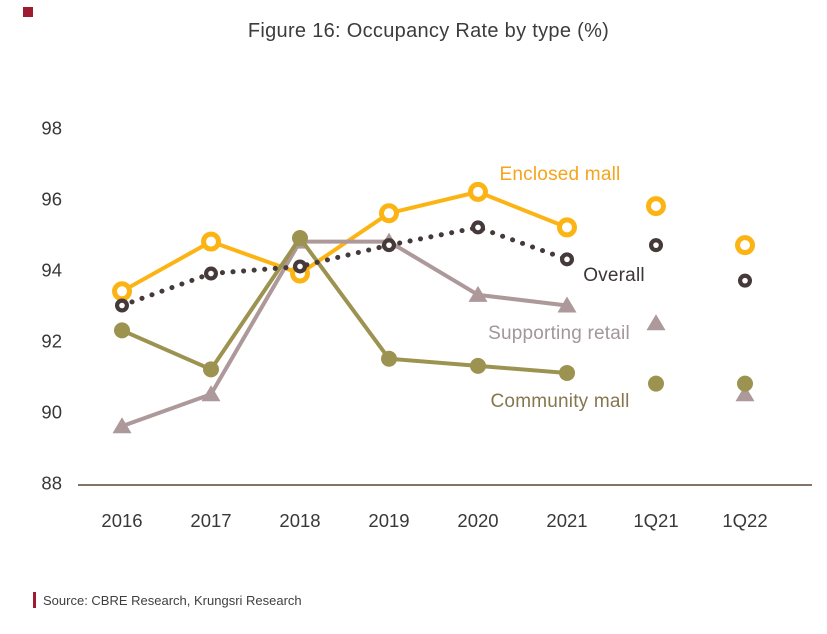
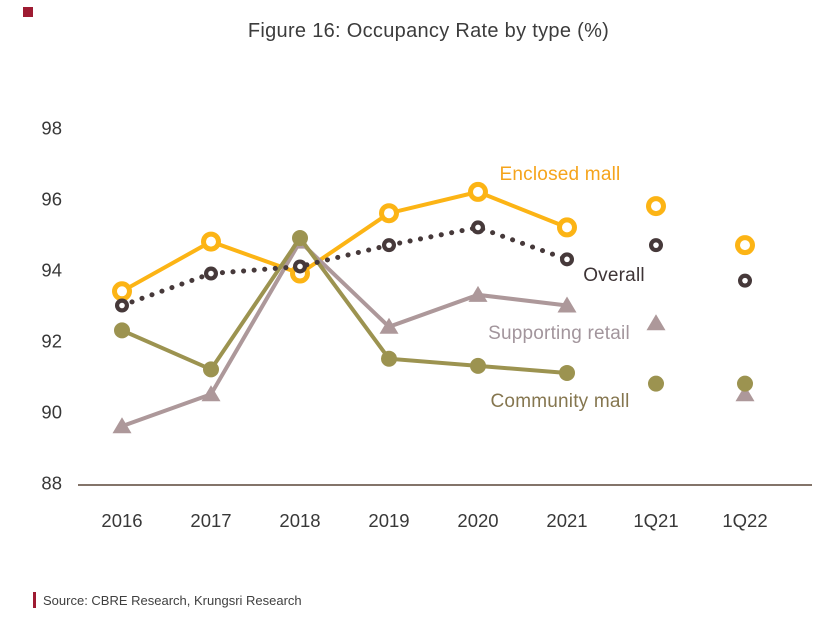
Supporting retail/2019: 94.8 -> 92.4
